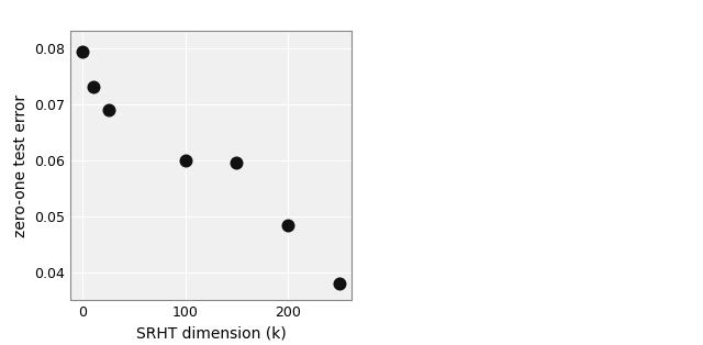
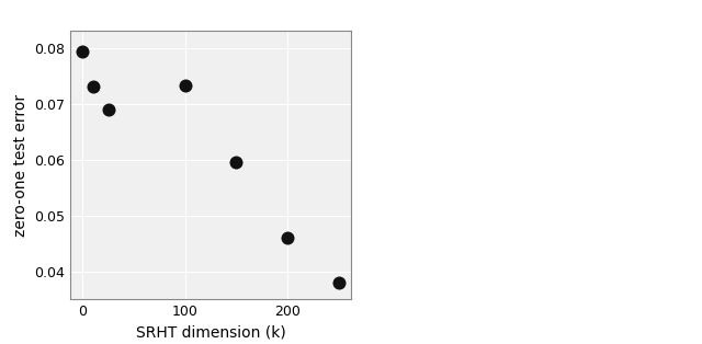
100: 0.0600 -> 0.0732
200: 0.0484 -> 0.0460
